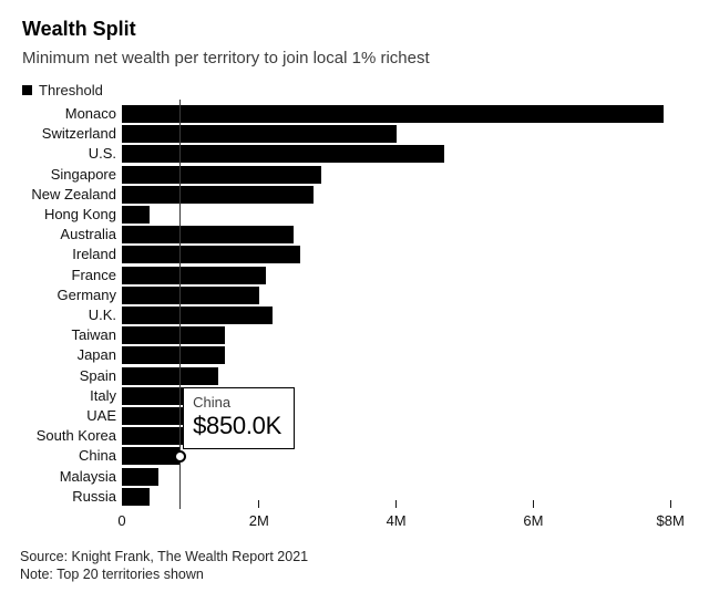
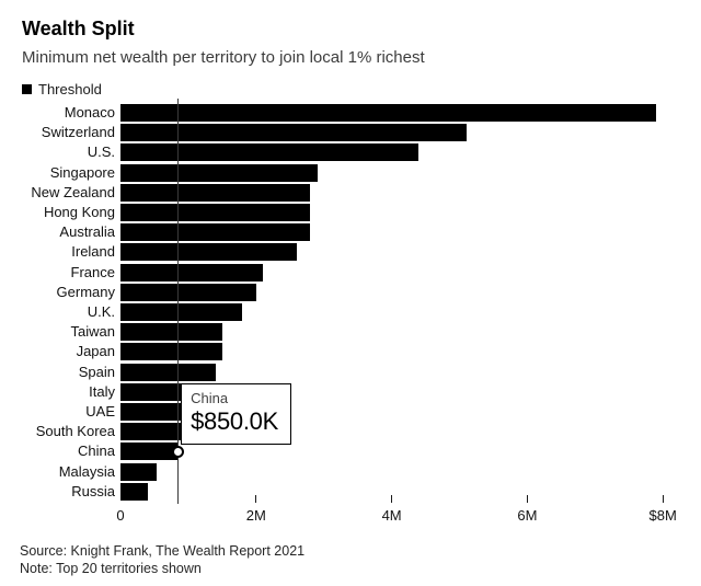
Switzerland: $4.0M -> $5.1M
U.S.: $4.7M -> $4.4M
Hong Kong: $0.4M -> $2.8M
Australia: $2.5M -> $2.8M
U.K.: $2.2M -> $1.8M
